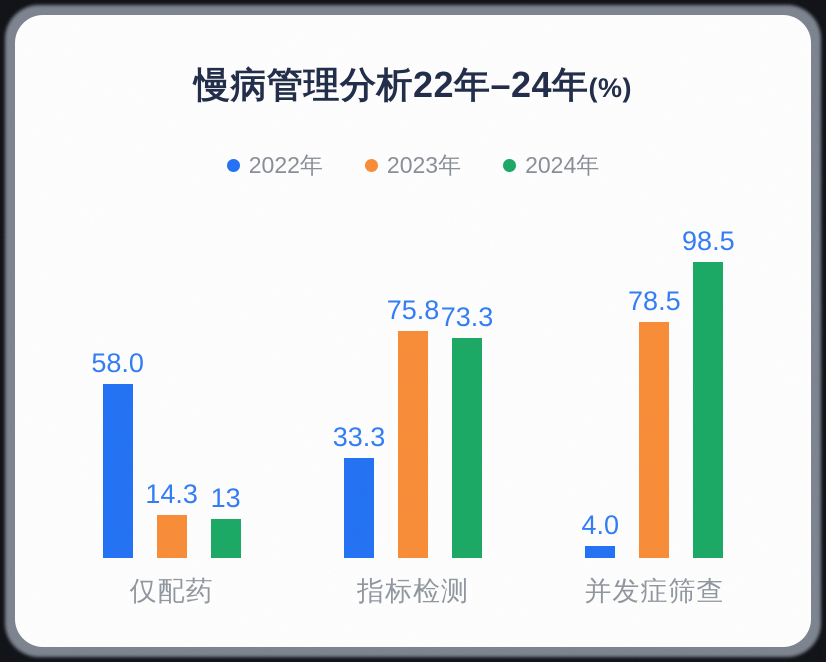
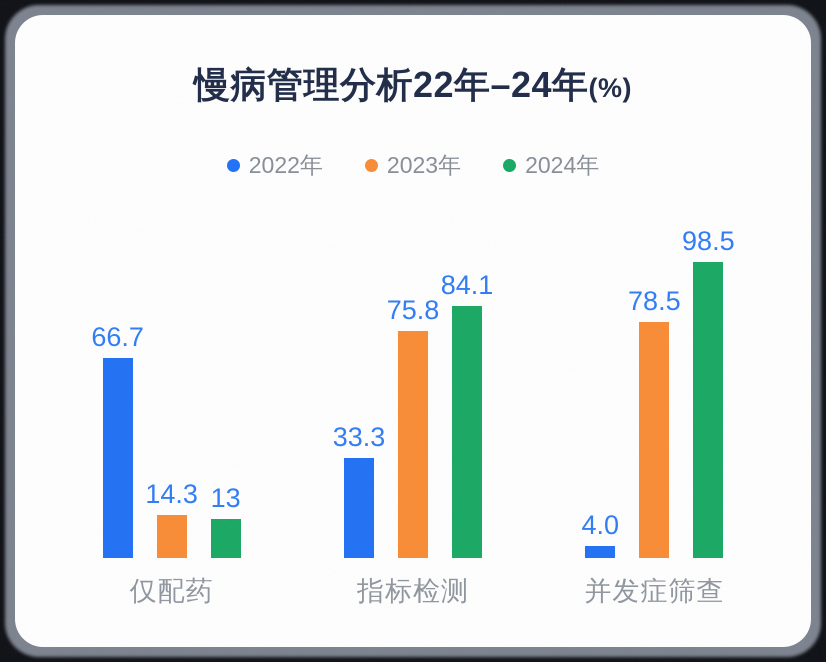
2022年/仅配药: 58.0 -> 66.7
2024年/指标检测: 73.3 -> 84.1
